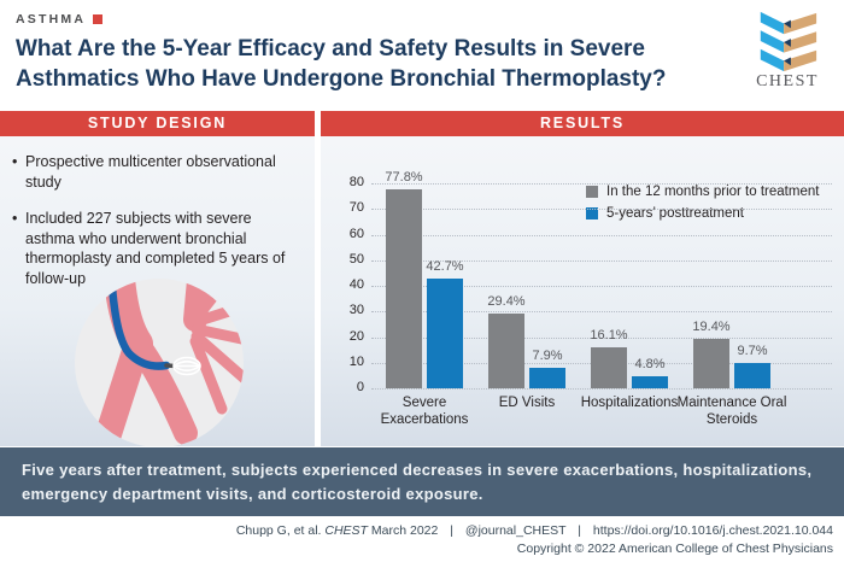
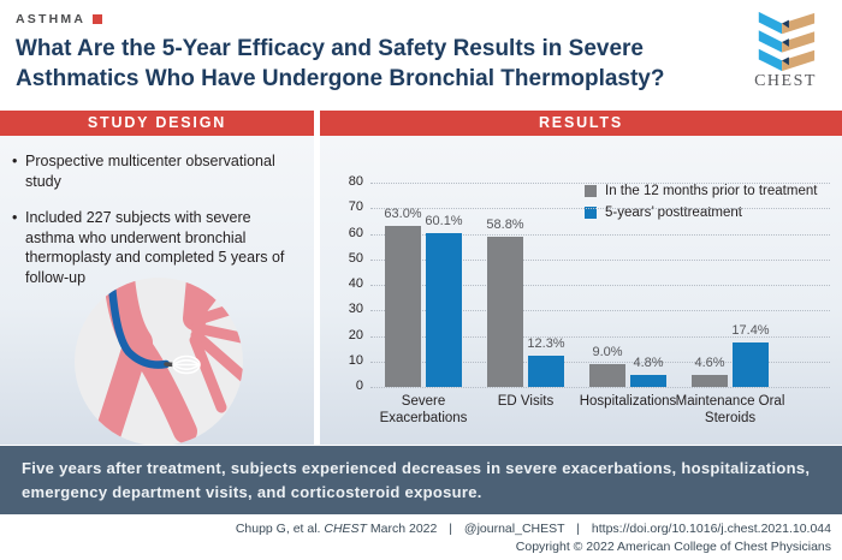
In the 12 months prior to treatment/Severe Exacerbations: 77.8% -> 63.0%
5-years’ posttreatment/Severe Exacerbations: 42.7% -> 60.1%
In the 12 months prior to treatment/ED Visits: 29.4% -> 58.8%
5-years’ posttreatment/ED Visits: 7.9% -> 12.3%
In the 12 months prior to treatment/Hospitalizations: 16.1% -> 9.0%
In the 12 months prior to treatment/Maintenance Oral Steroids: 19.4% -> 4.6%
5-years’ posttreatment/Maintenance Oral Steroids: 9.7% -> 17.4%
